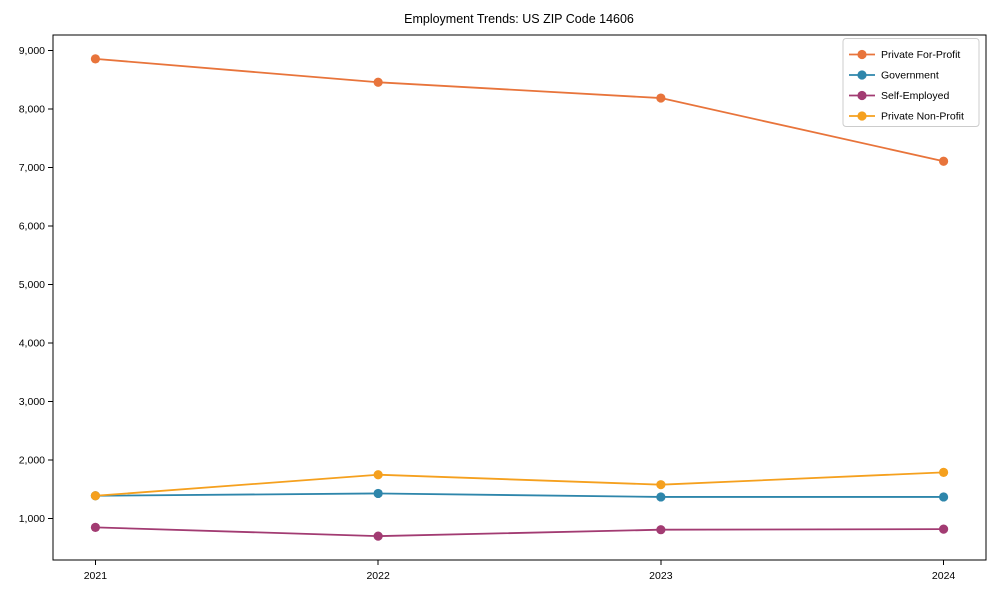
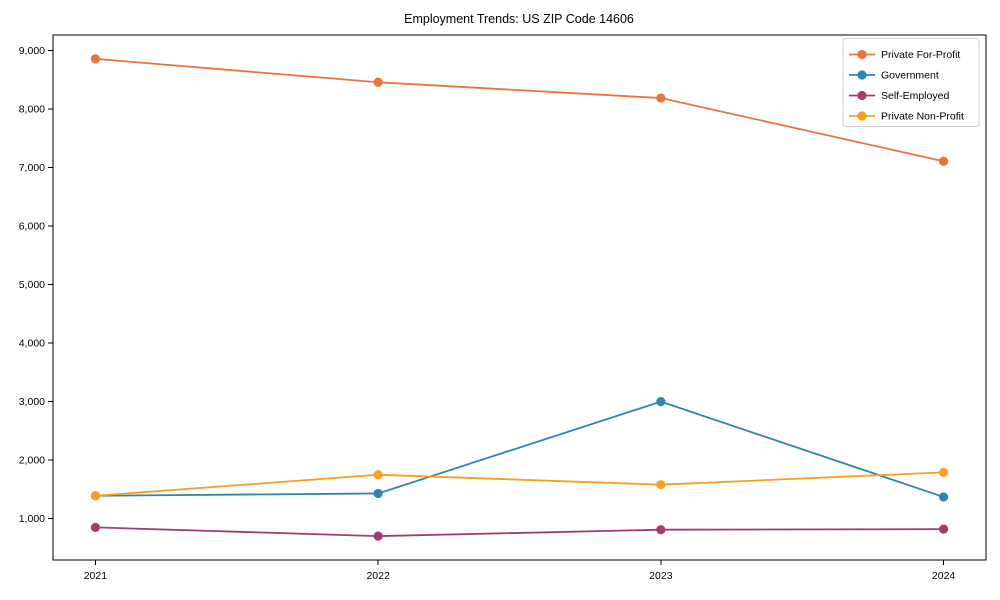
Government/2023: 1400 -> 3000
